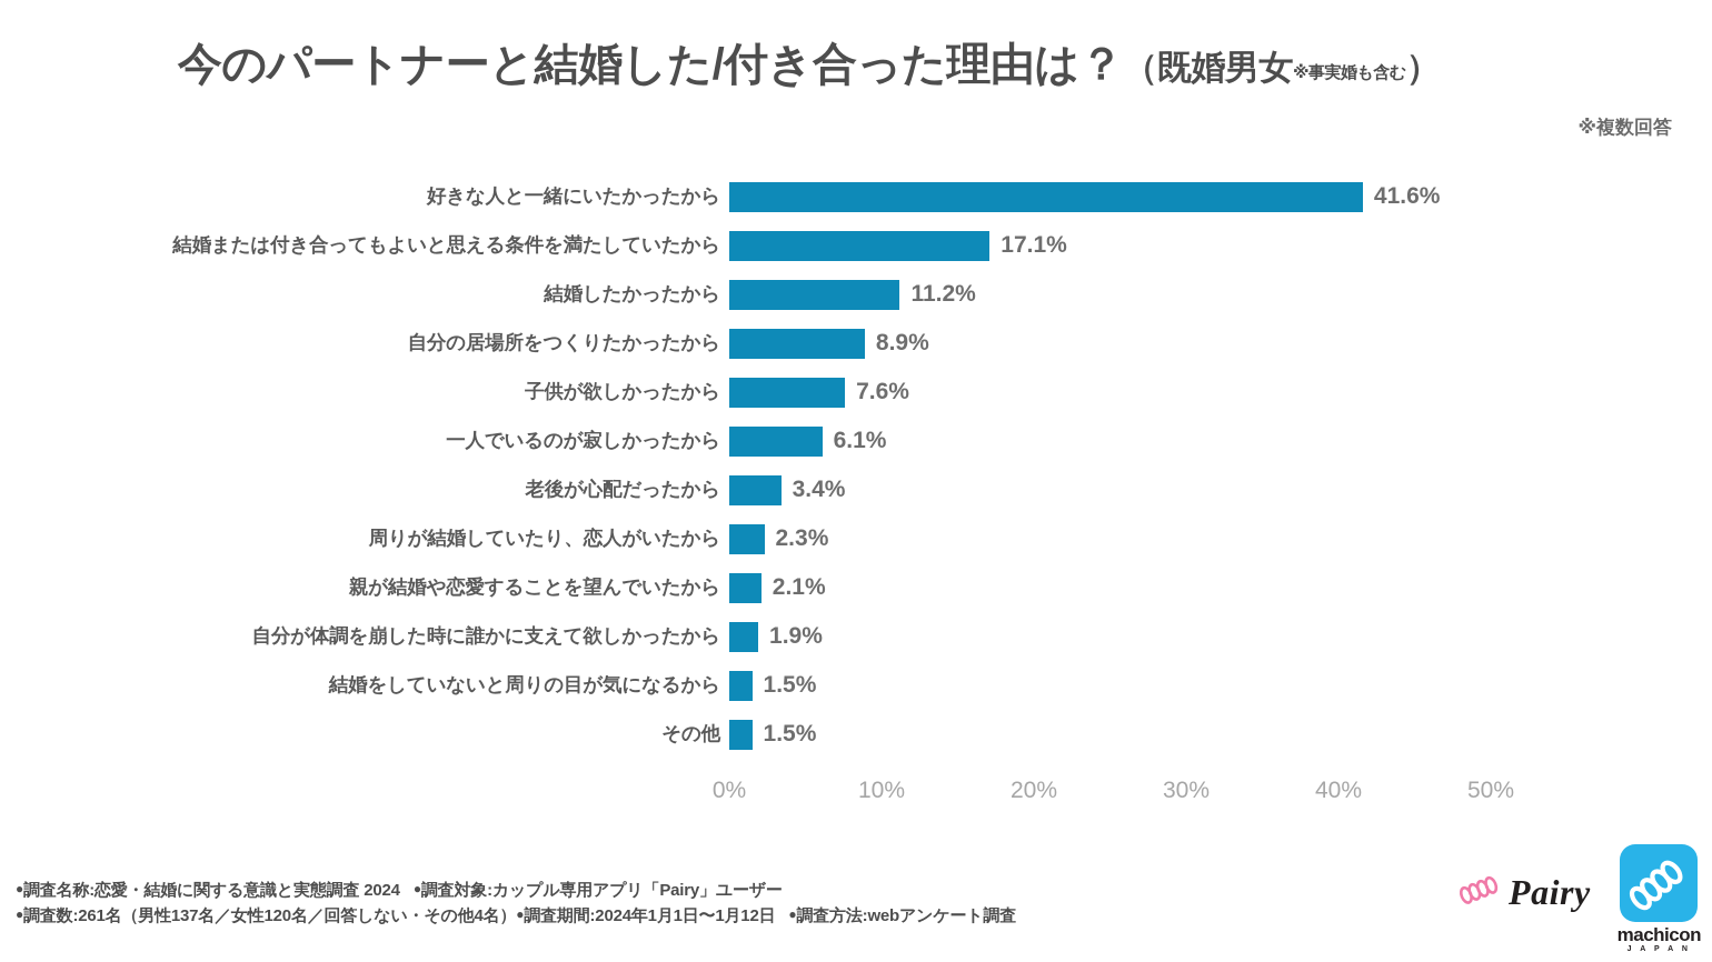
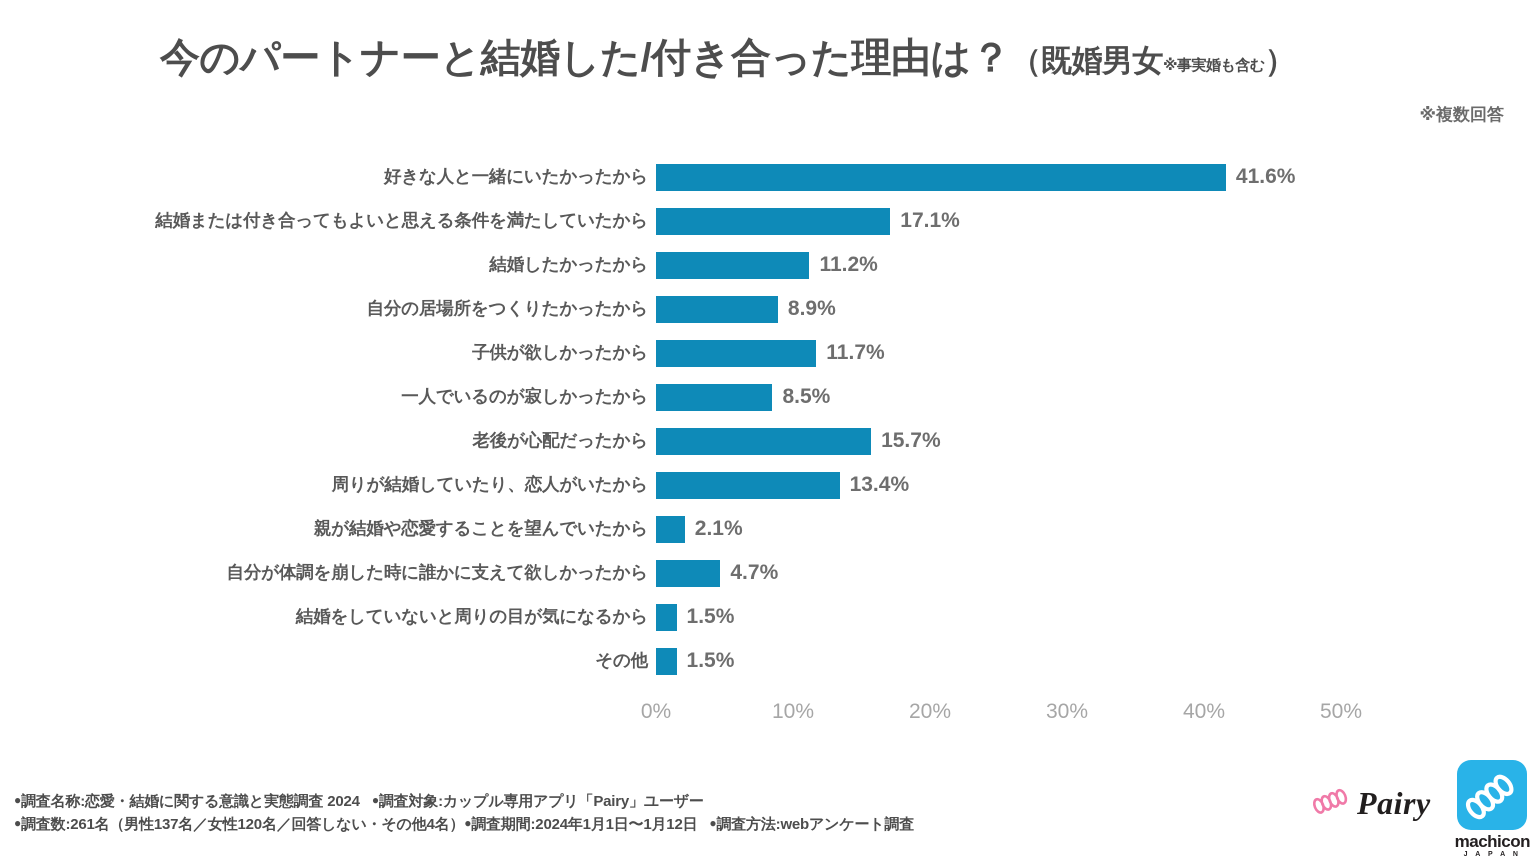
子供が欲しかったから: 7.6% -> 11.7%
一人でいるのが寂しかったから: 6.1% -> 8.5%
老後が心配だったから: 3.4% -> 15.7%
周りが結婚していたり、恋人がいたから: 2.3% -> 13.4%
自分が体調を崩した時に誰かに支えて欲しかったから: 1.9% -> 4.7%
